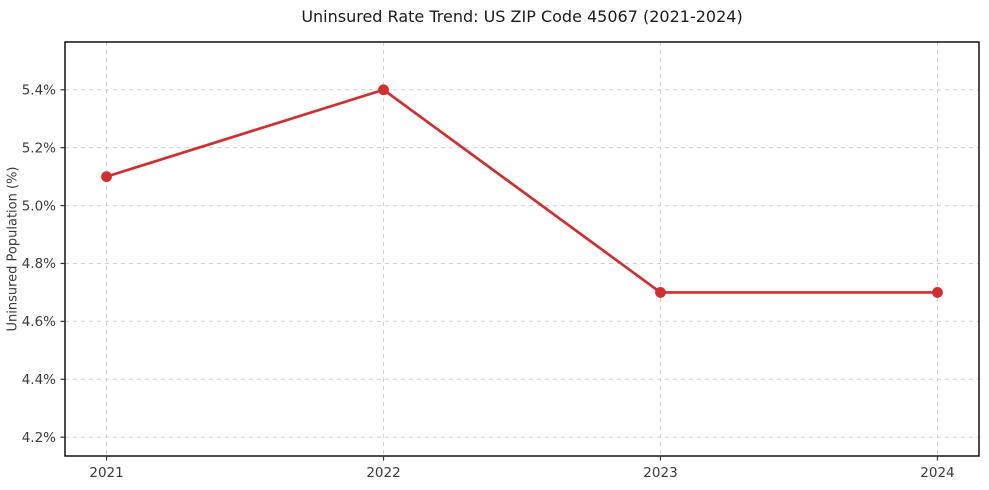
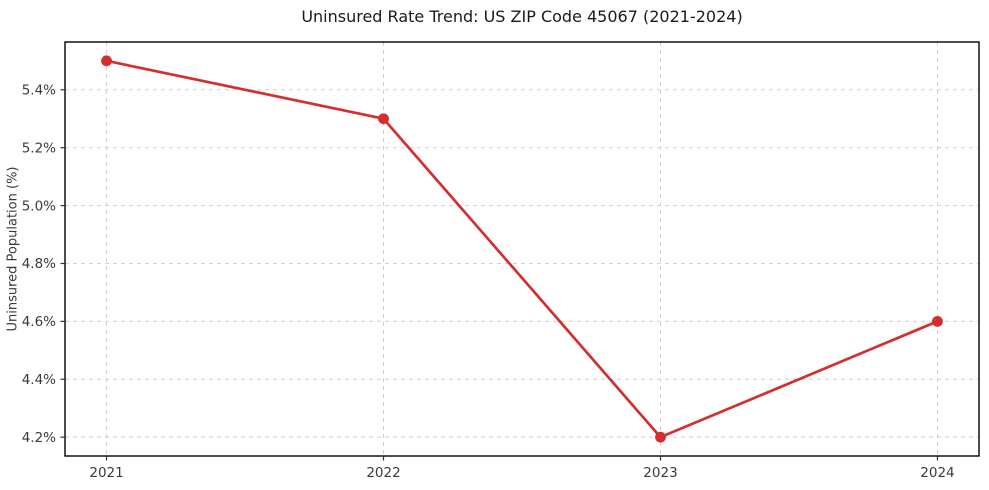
2021: 5.1% -> 5.5%
2022: 5.4% -> 5.3%
2023: 4.7% -> 4.2%
2024: 4.7% -> 4.6%
